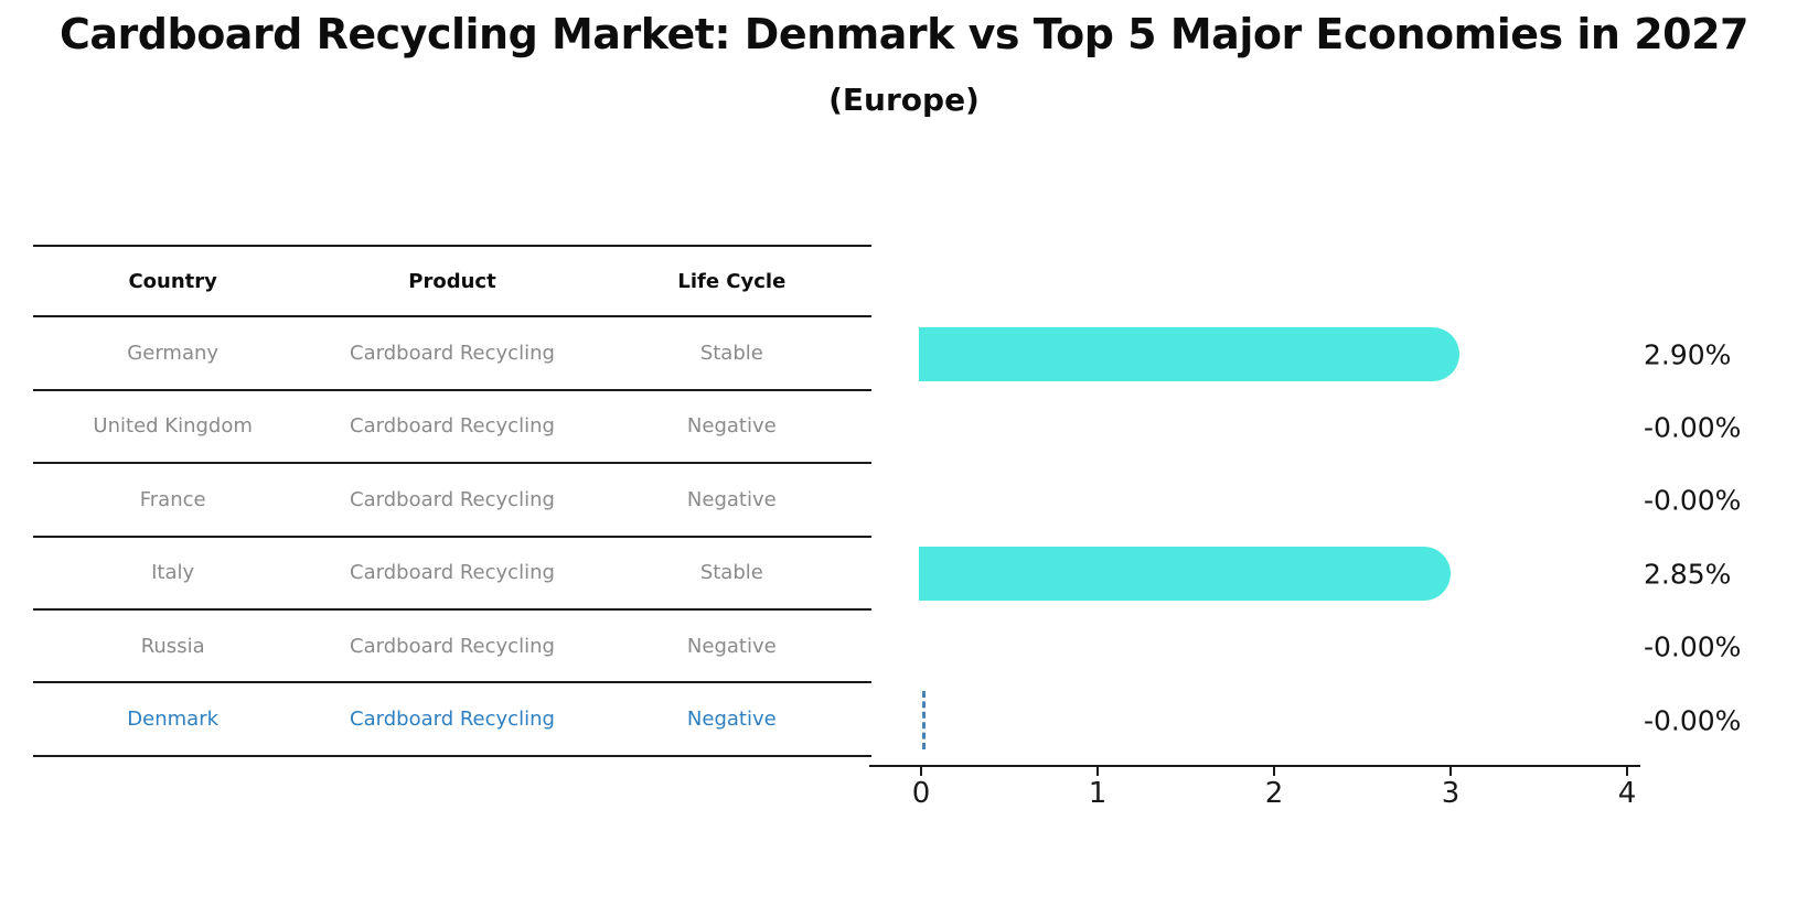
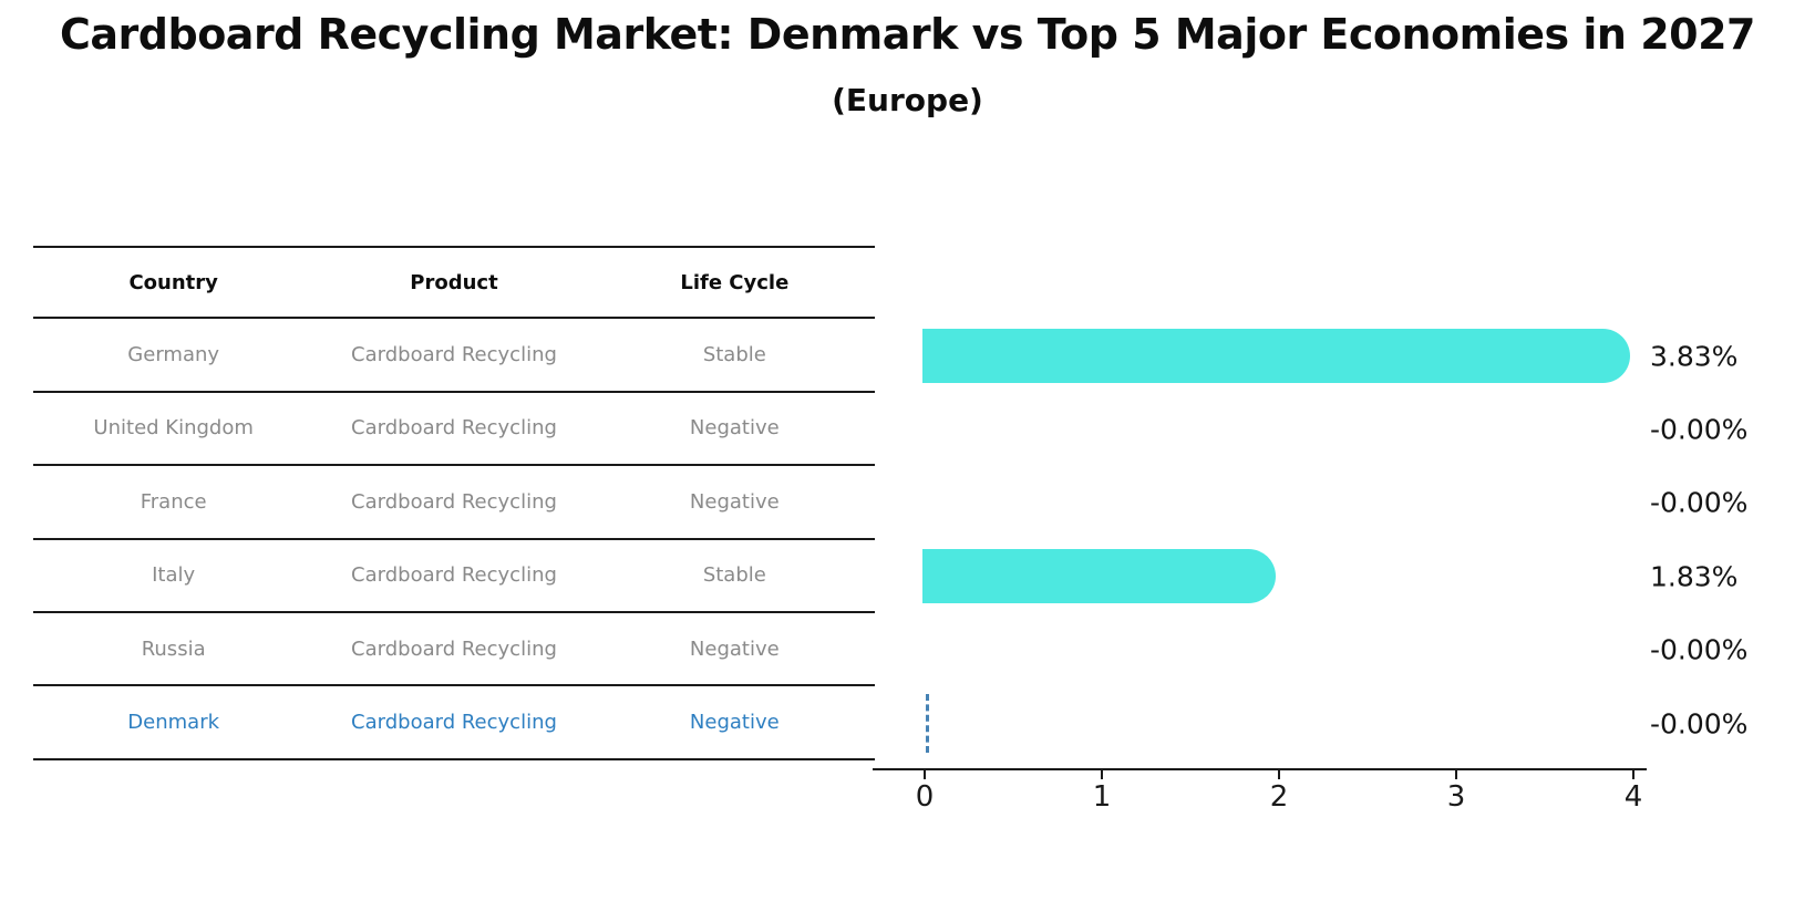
Germany: 2.90% -> 3.83%
Italy: 2.85% -> 1.83%
